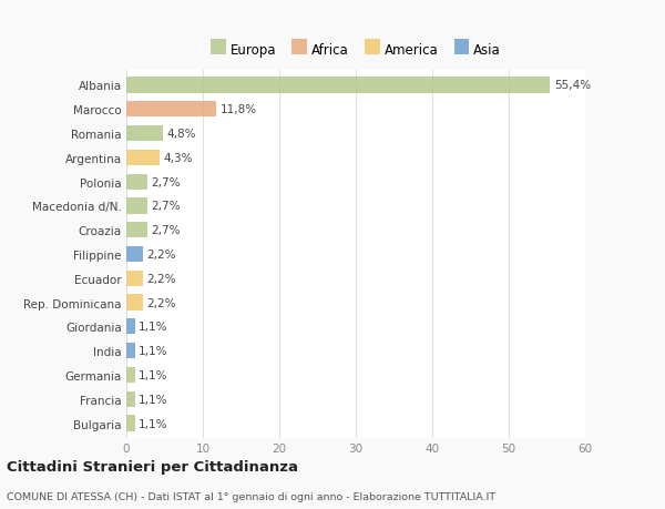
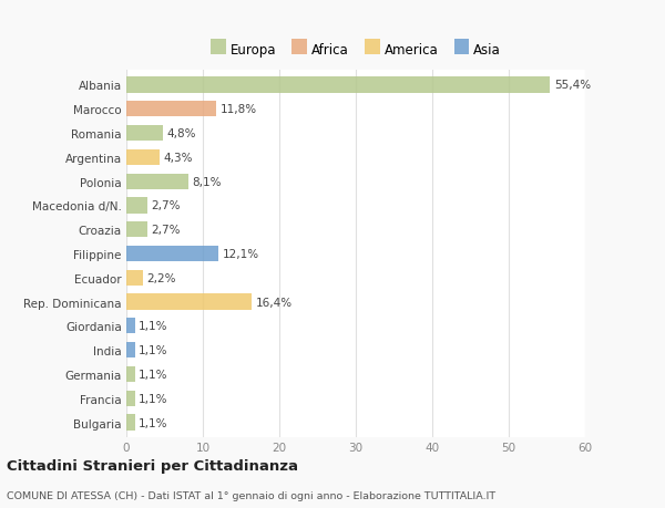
Polonia: 2,7% -> 8,1%
Filippine: 2,2% -> 12,1%
Rep. Dominicana: 2,2% -> 16,4%
